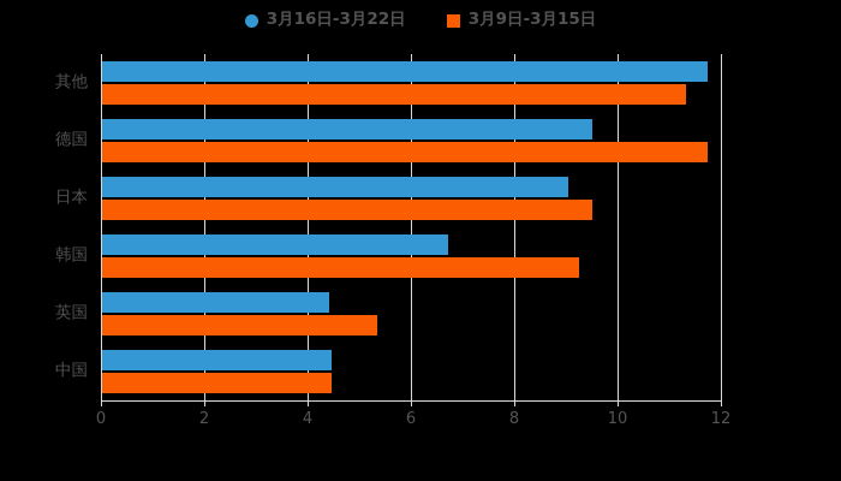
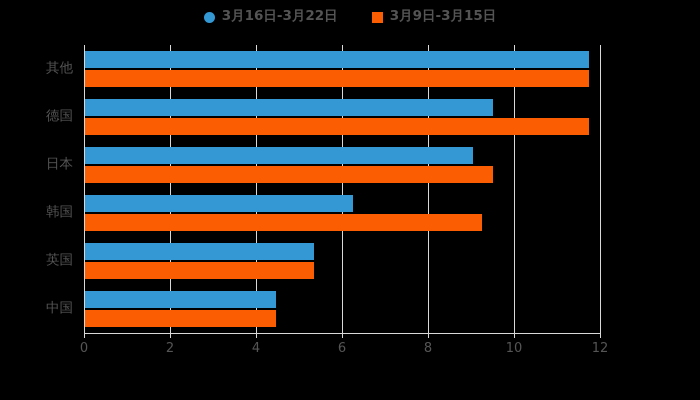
3月16日-3月22日/英国: 4.4 -> 5.3
3月16日-3月22日/韩国: 6.7 -> 6.2
3月9日-3月15日/其他: 11.3 -> 11.7
